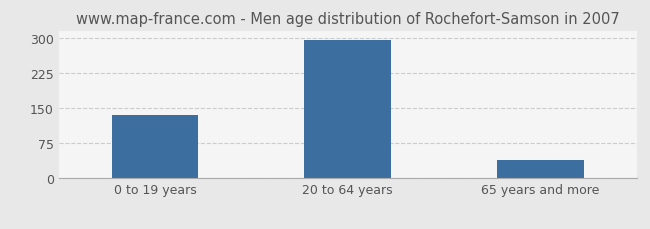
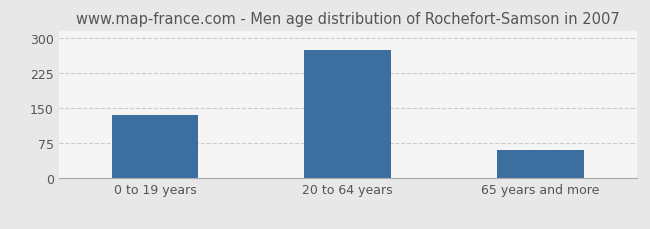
20 to 64 years: 296 -> 275
65 years and more: 40 -> 60
